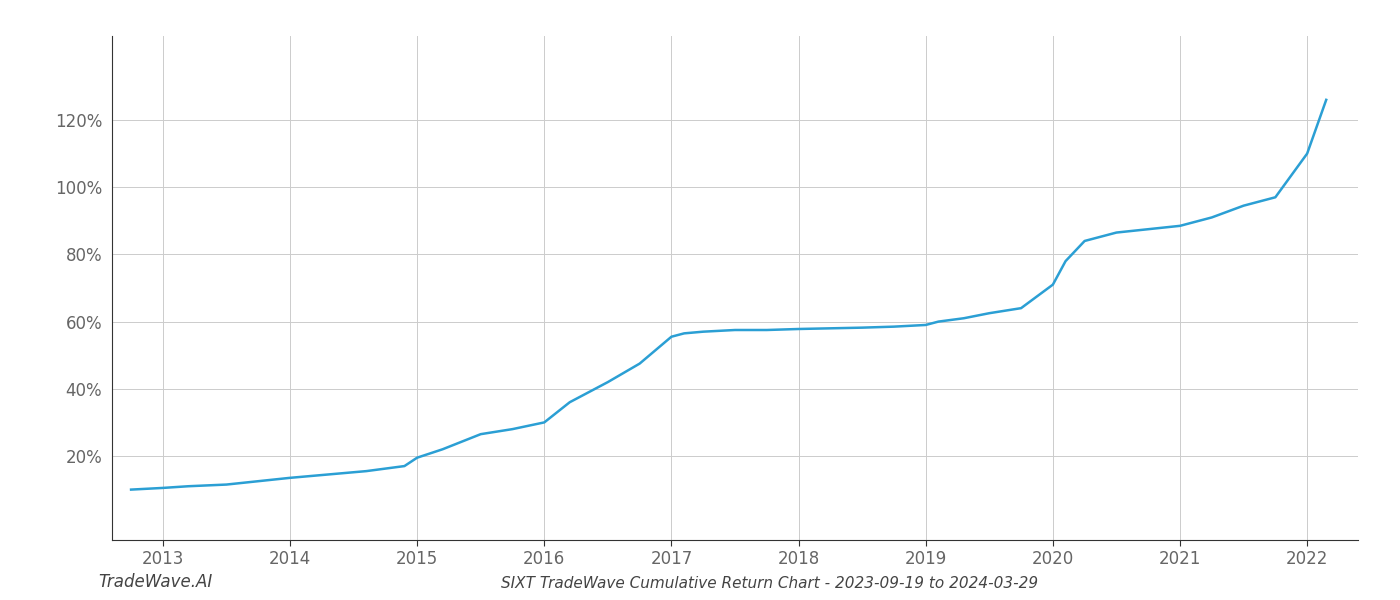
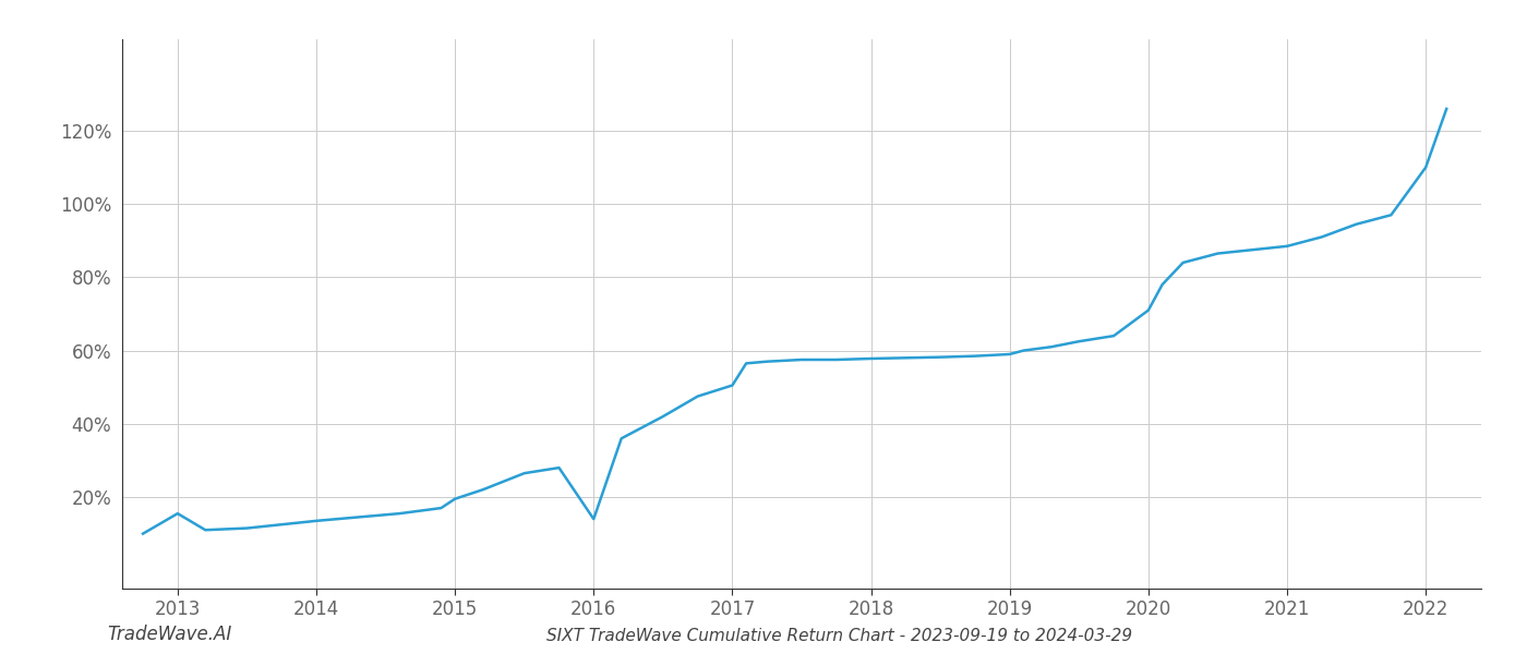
2013: 10.5% -> 15.5%
2016: 30.0% -> 14.0%
2017: 55.5% -> 50.5%
